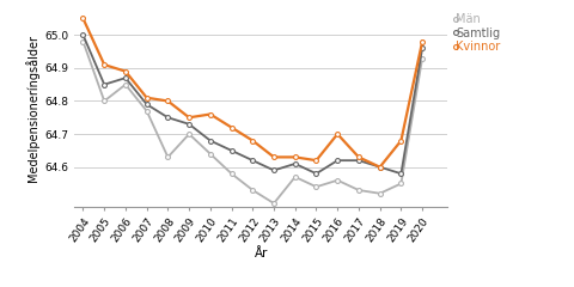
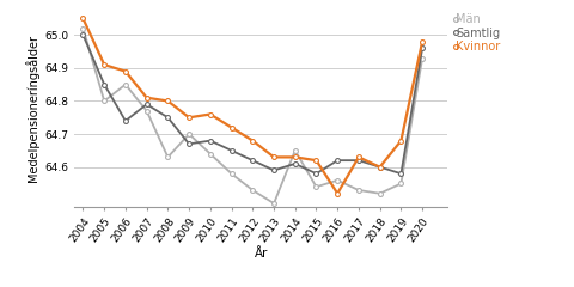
Män/2004: 64.98 -> 65.02
Samtlig/2006: 64.87 -> 64.74
Samtlig/2009: 64.73 -> 64.67
Män/2014: 64.57 -> 64.65
Kvinnor/2016: 64.70 -> 64.52
